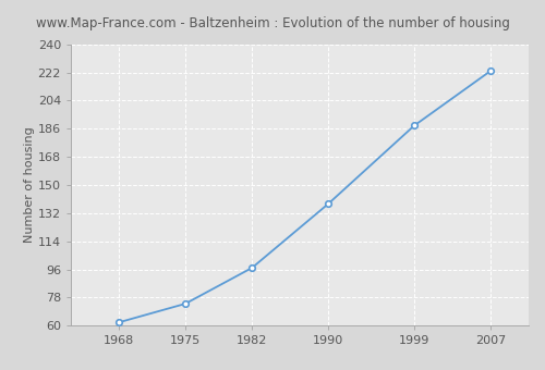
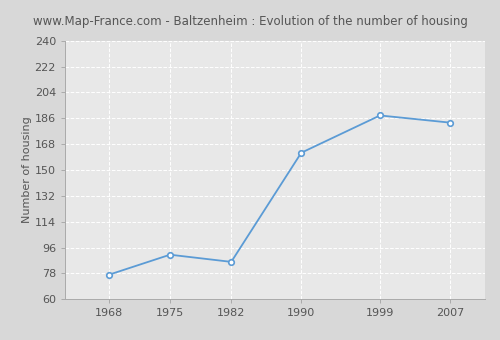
1968: 62 -> 77
1975: 74 -> 91
1982: 97 -> 86
1990: 138 -> 162
2007: 223 -> 183
